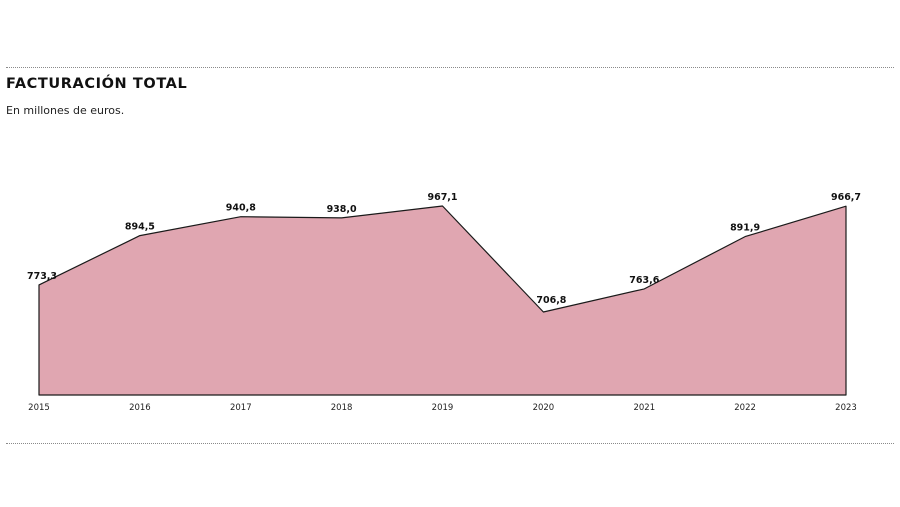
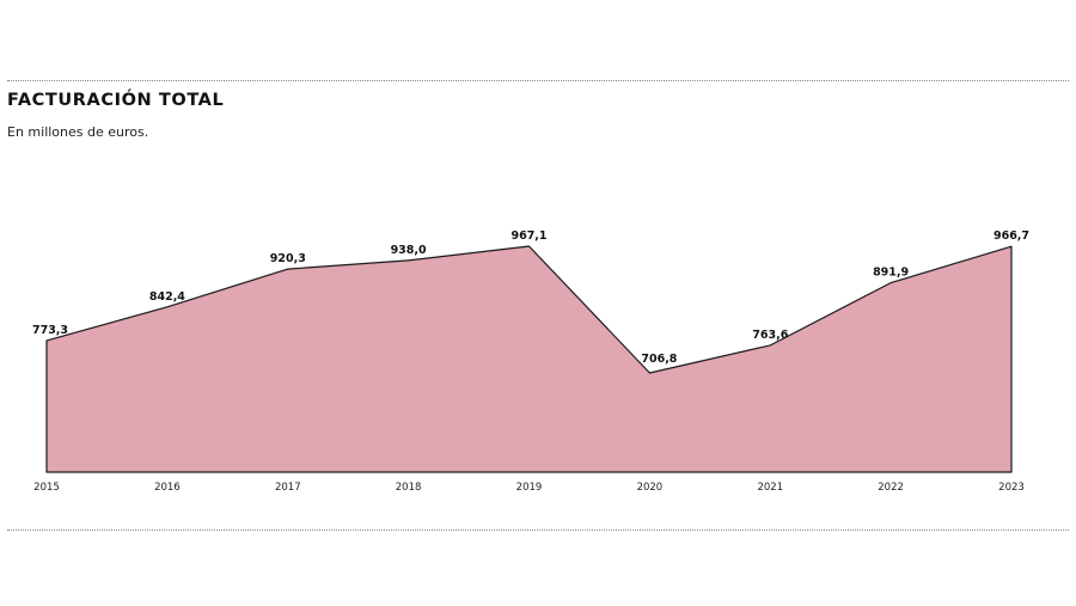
2016: 894,5 -> 842,4
2017: 940,8 -> 920,3
